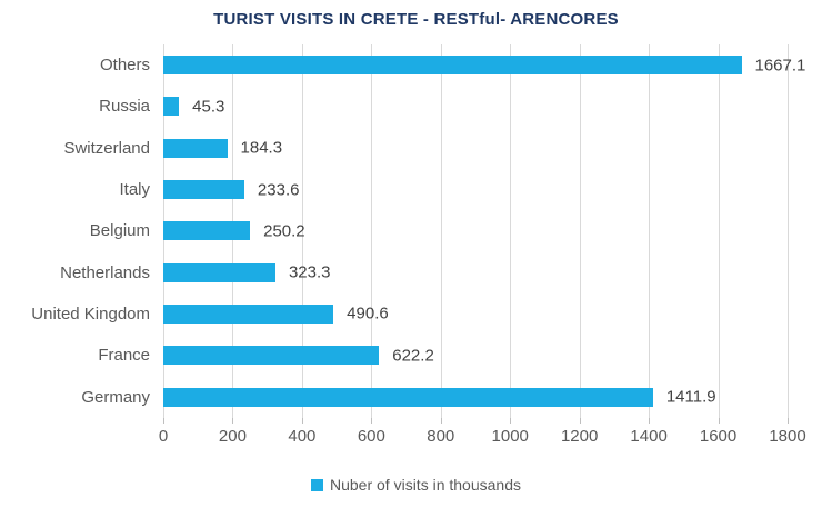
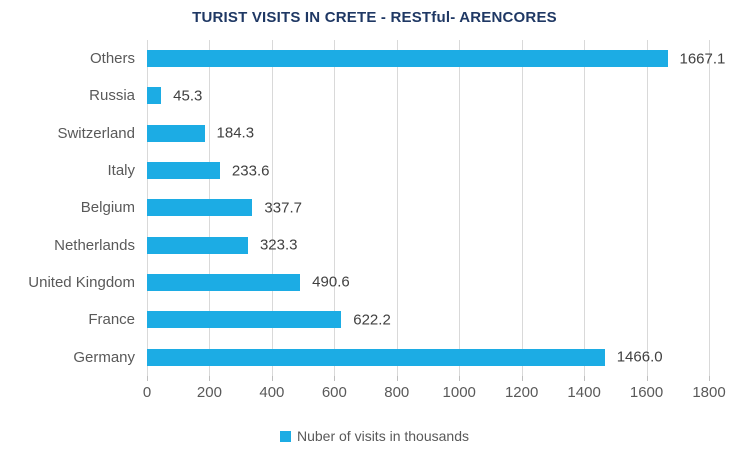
Belgium: 250.2 -> 337.7
Germany: 1411.9 -> 1466.0
